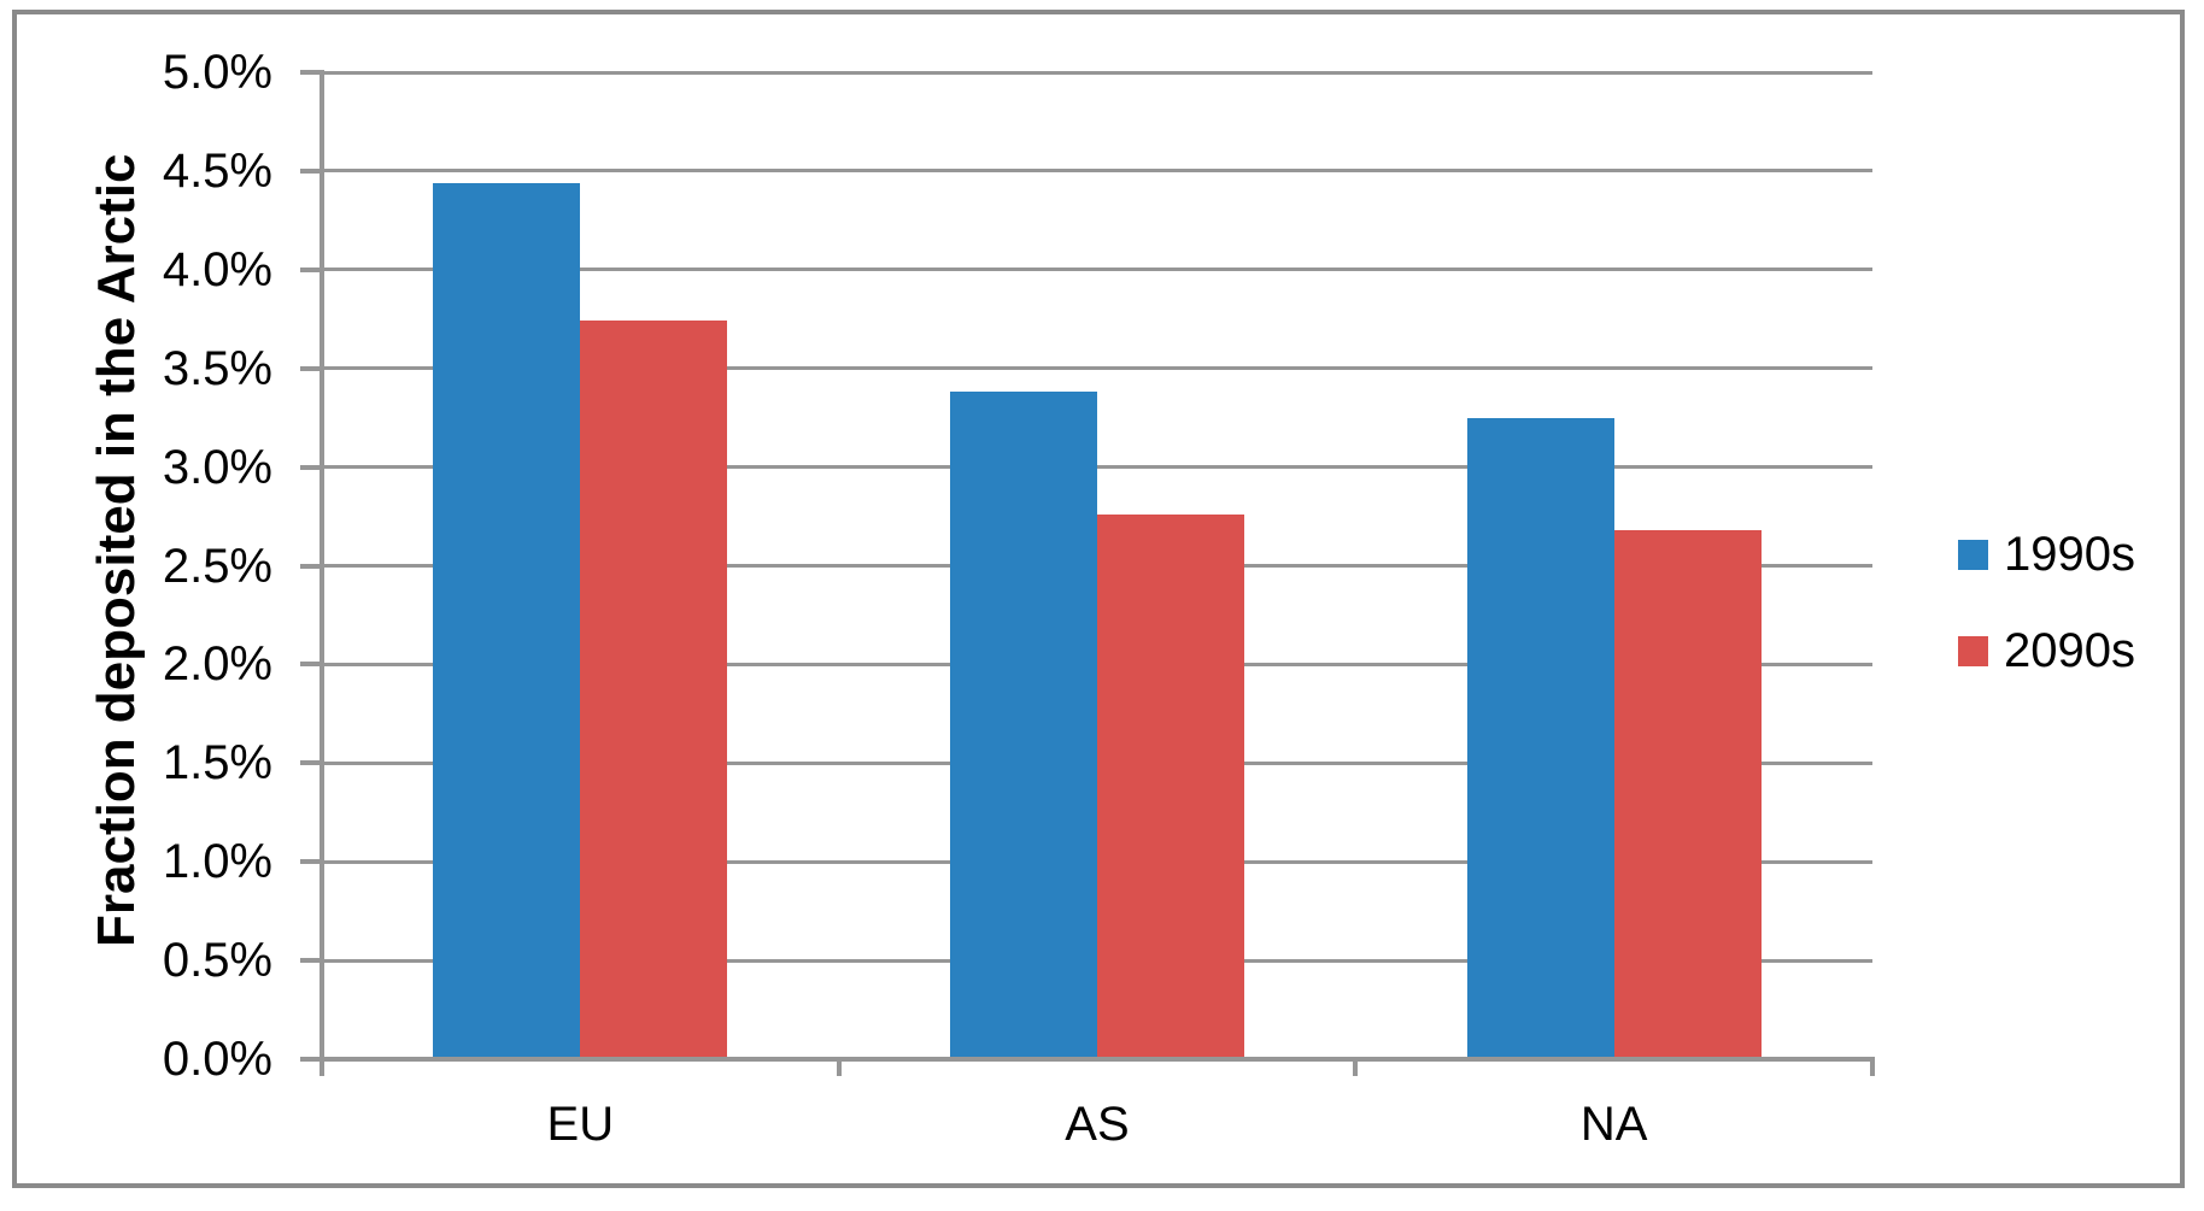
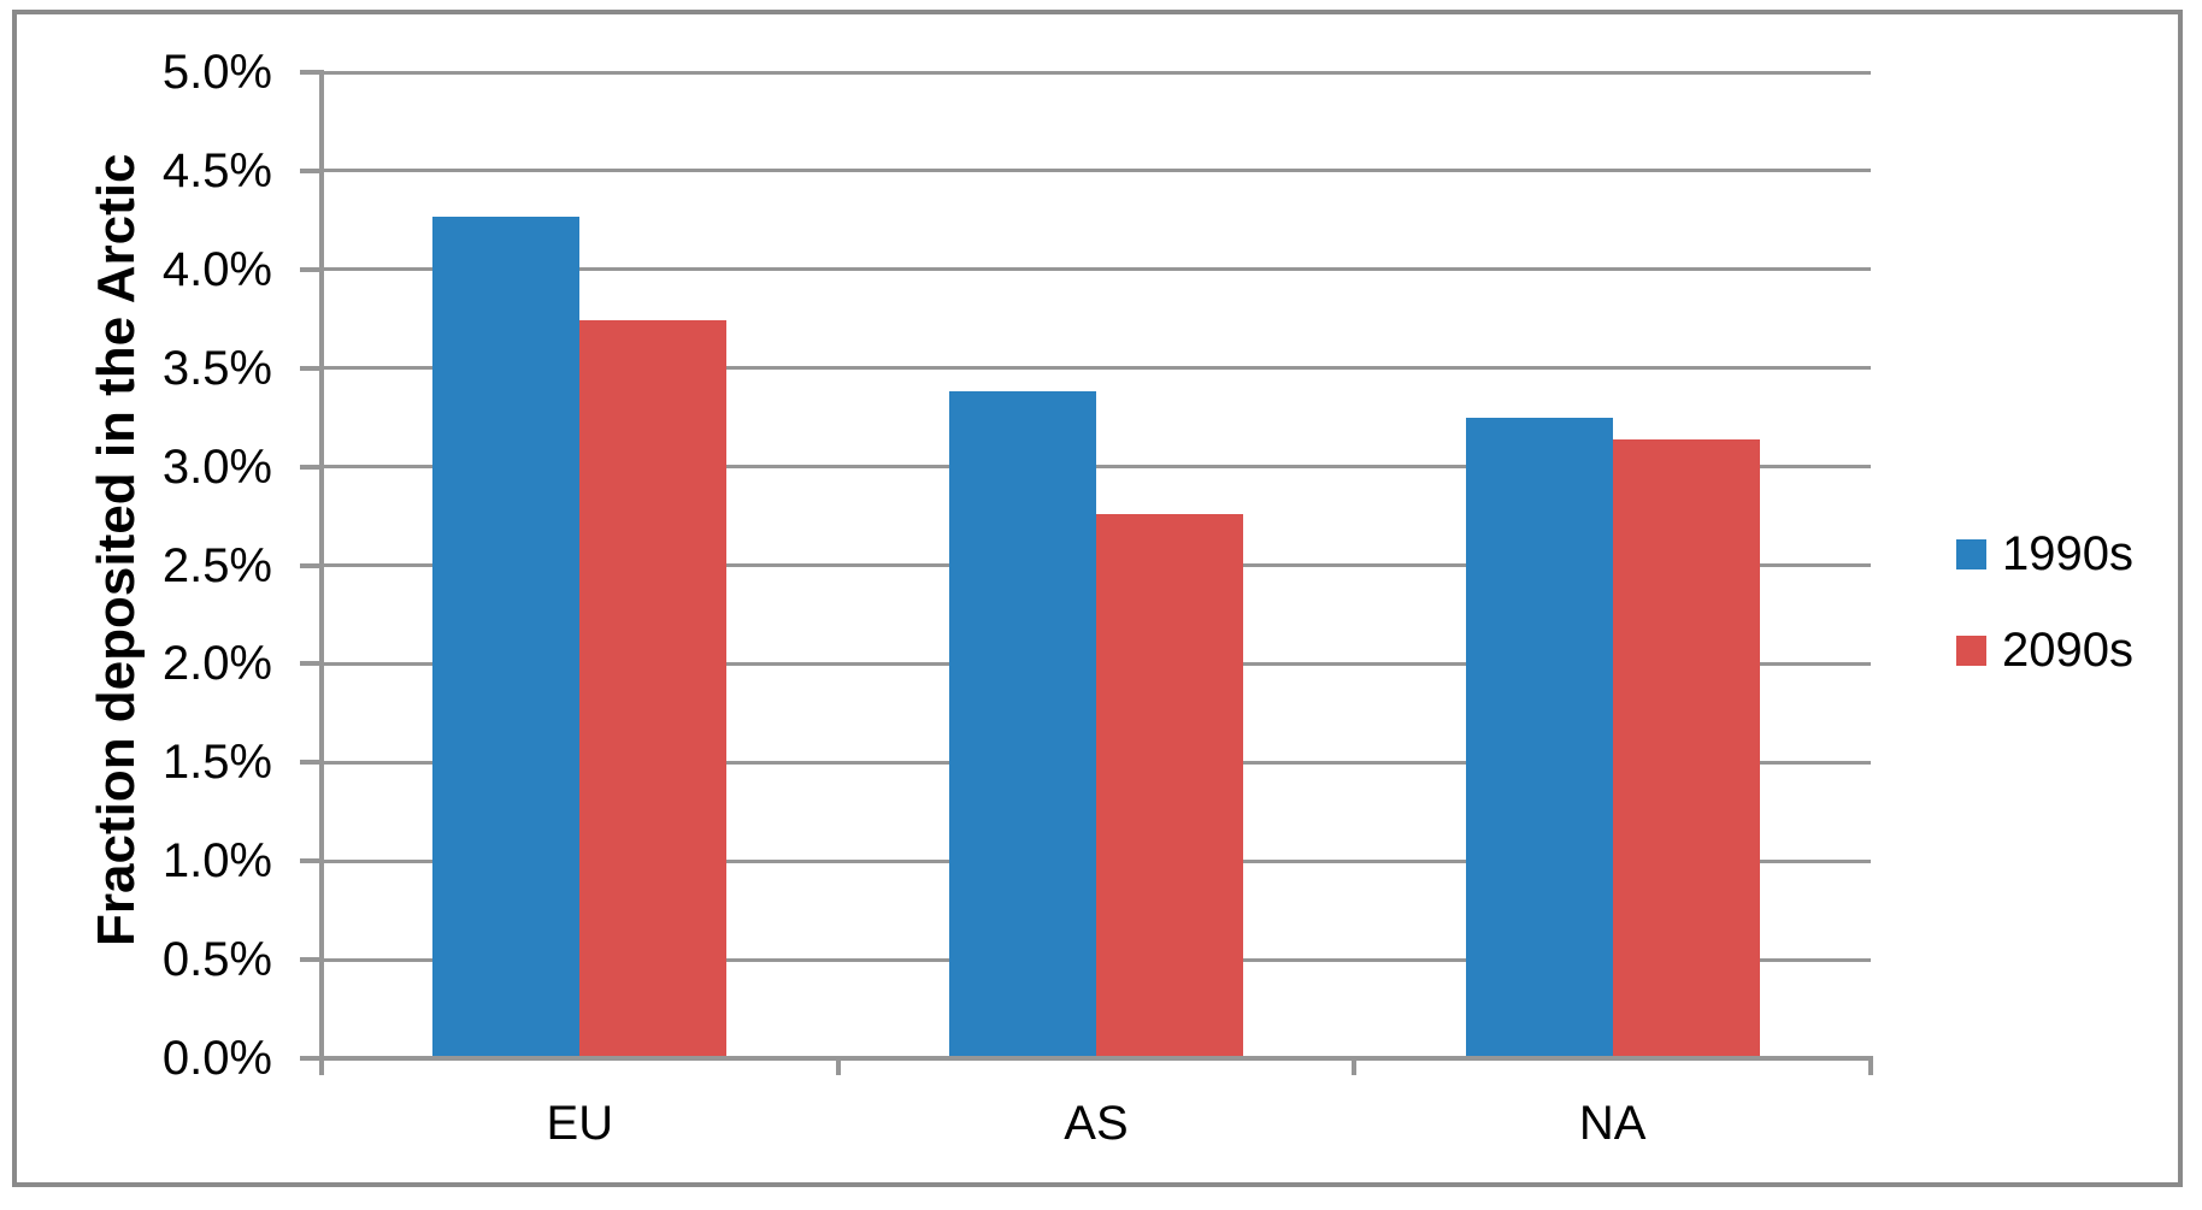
1990s/EU: 4.44% -> 4.27%
2090s/NA: 2.68% -> 3.14%
